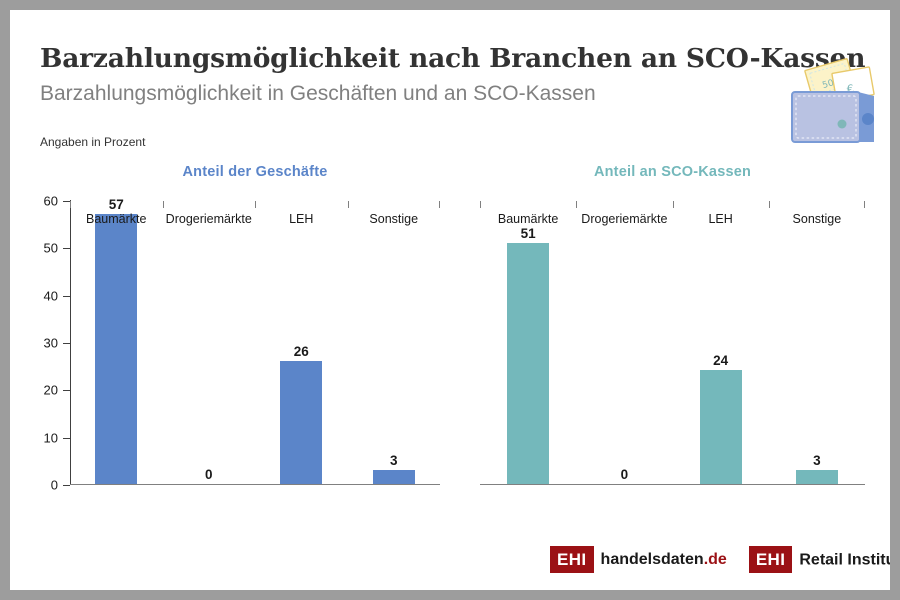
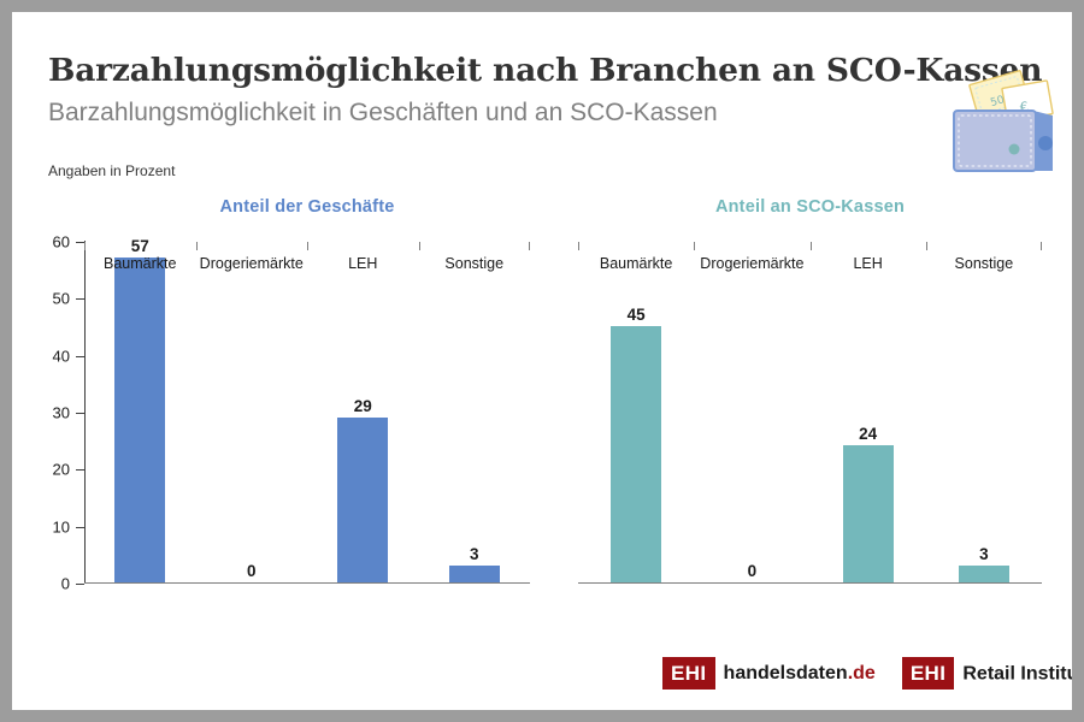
Anteil der Geschäfte/LEH: 26 -> 29
Anteil an SCO-Kassen/Baumärkte: 51 -> 45
